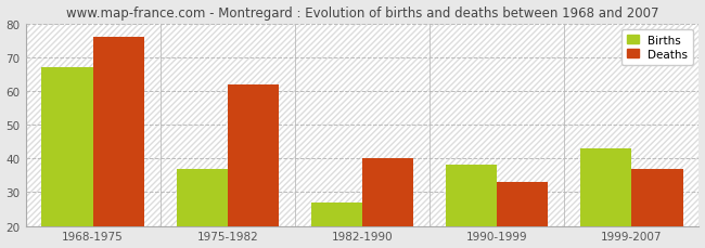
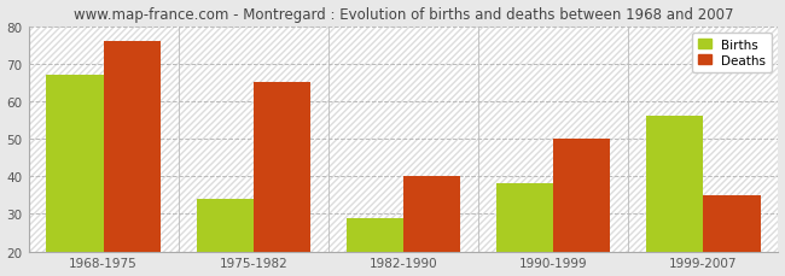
Births/1975-1982: 37 -> 34
Deaths/1975-1982: 62 -> 65
Births/1982-1990: 27 -> 29
Deaths/1990-1999: 33 -> 50
Births/1999-2007: 43 -> 56
Deaths/1999-2007: 37 -> 35
